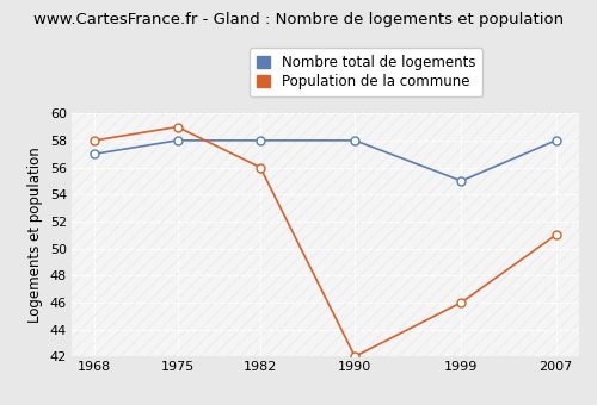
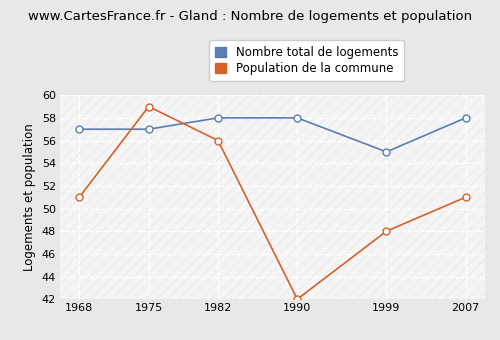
Population de la commune/1968: 58 -> 51
Nombre total de logements/1975: 58 -> 57
Population de la commune/1999: 46 -> 48
